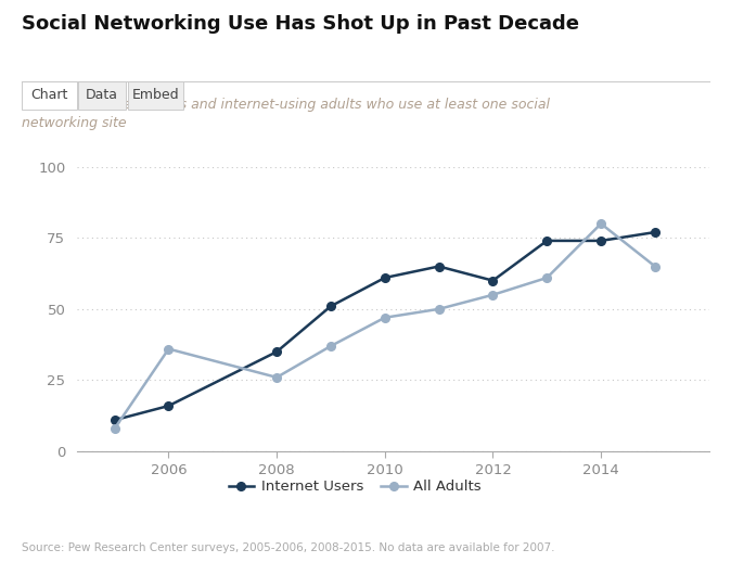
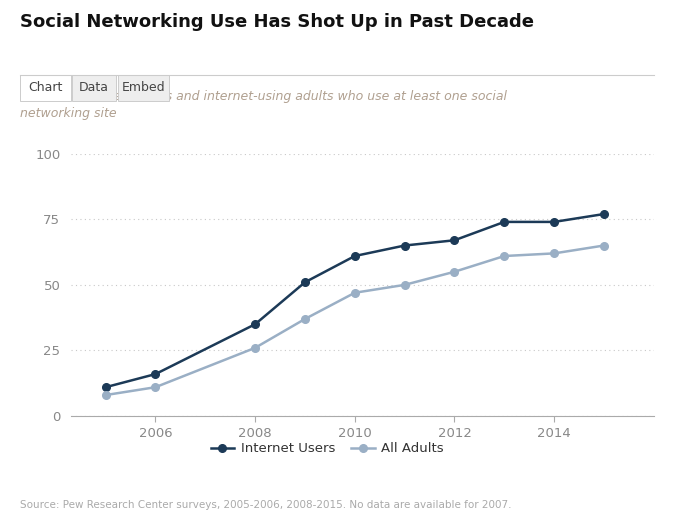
All Adults/2006: 36 -> 11
Internet Users/2012: 60 -> 67
All Adults/2014: 80 -> 62
